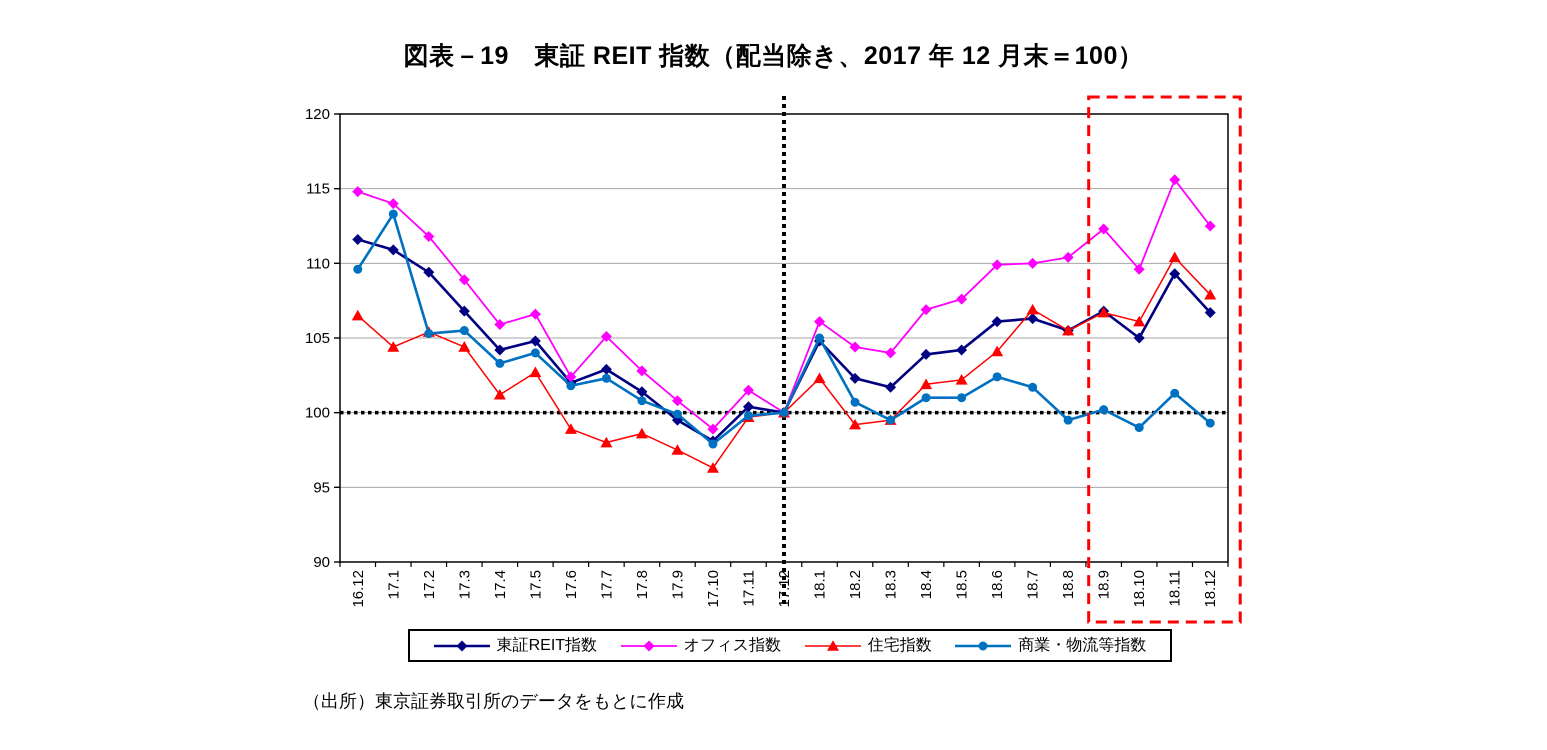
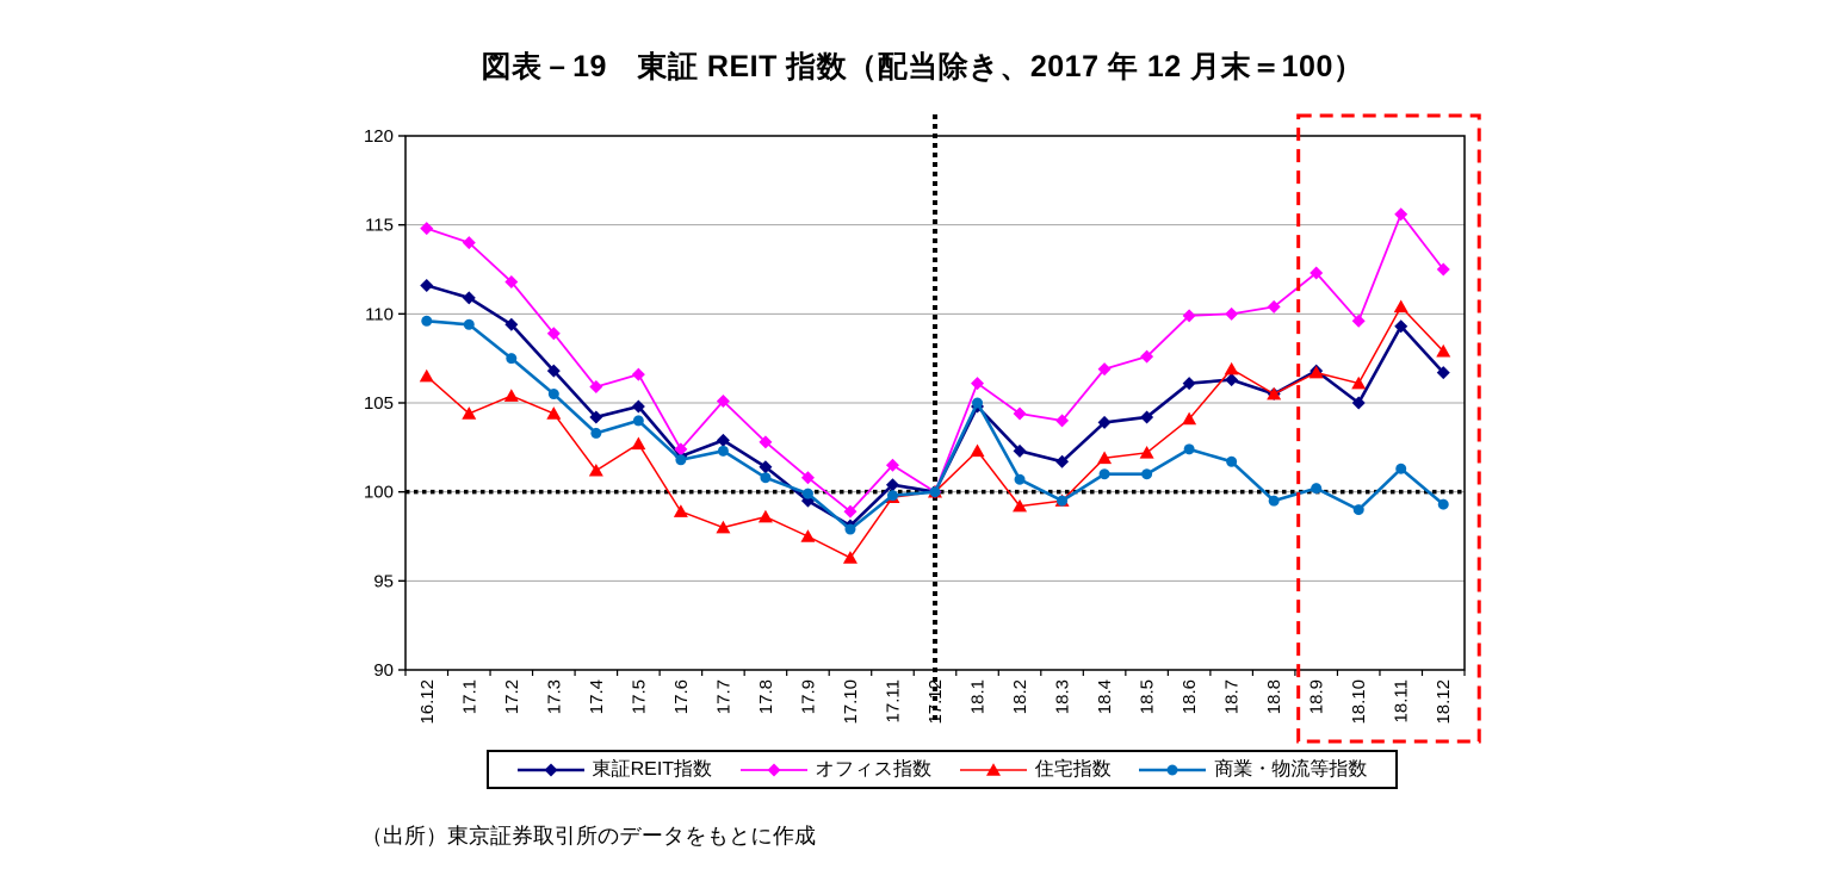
商業・物流等指数/17.1: 113.3 -> 109.4
商業・物流等指数/17.2: 105.3 -> 107.5
